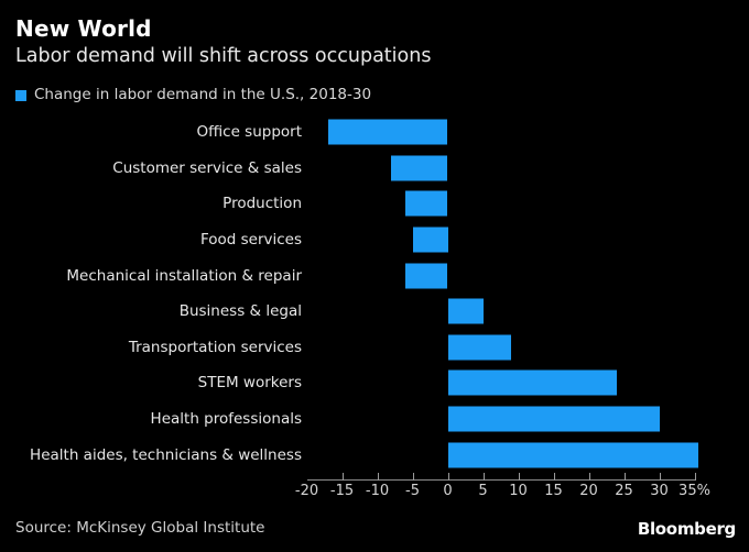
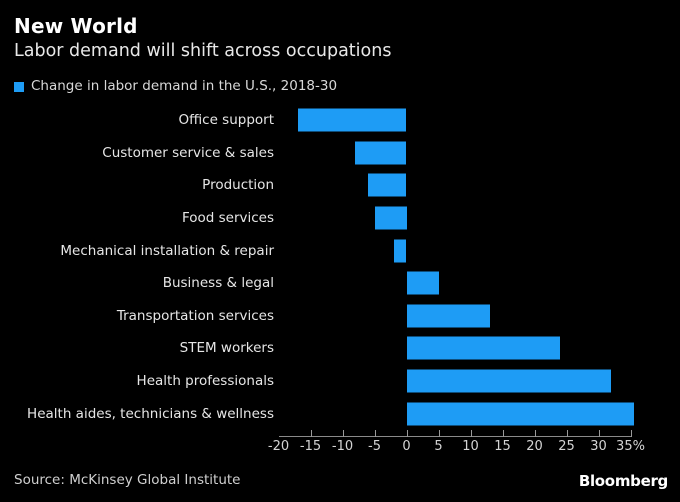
Mechanical installation & repair: -6% -> -2%
Transportation services: 9% -> 13%
Health professionals: 30% -> 32%
